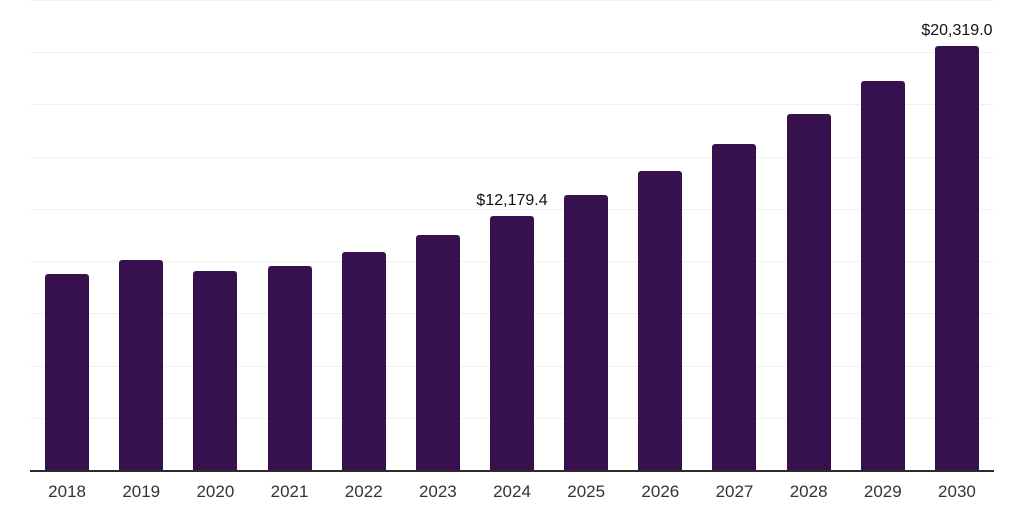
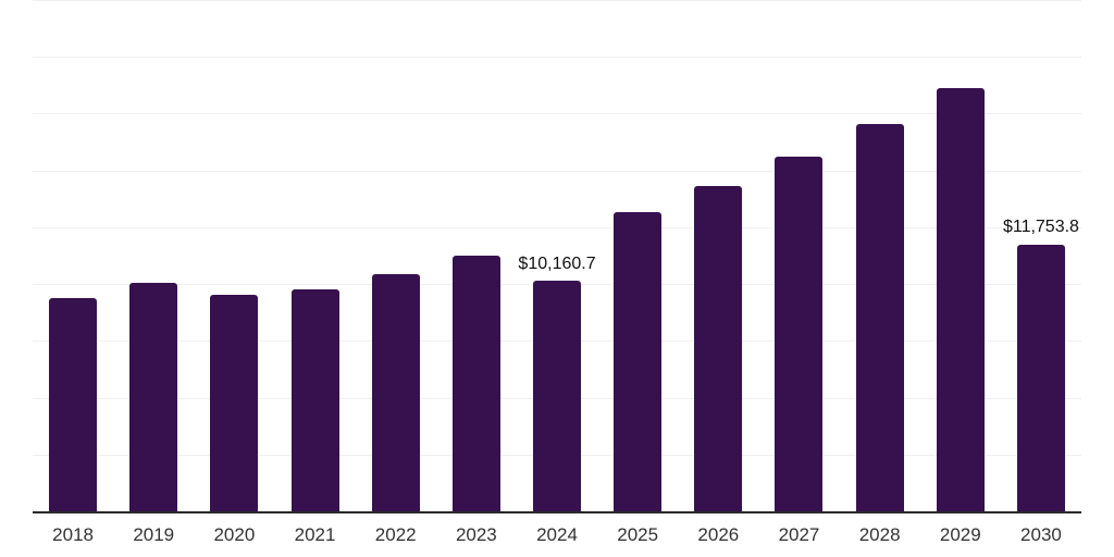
2024: $12,179.4 -> $10,160.7
2030: $20,319.0 -> $11,753.8
